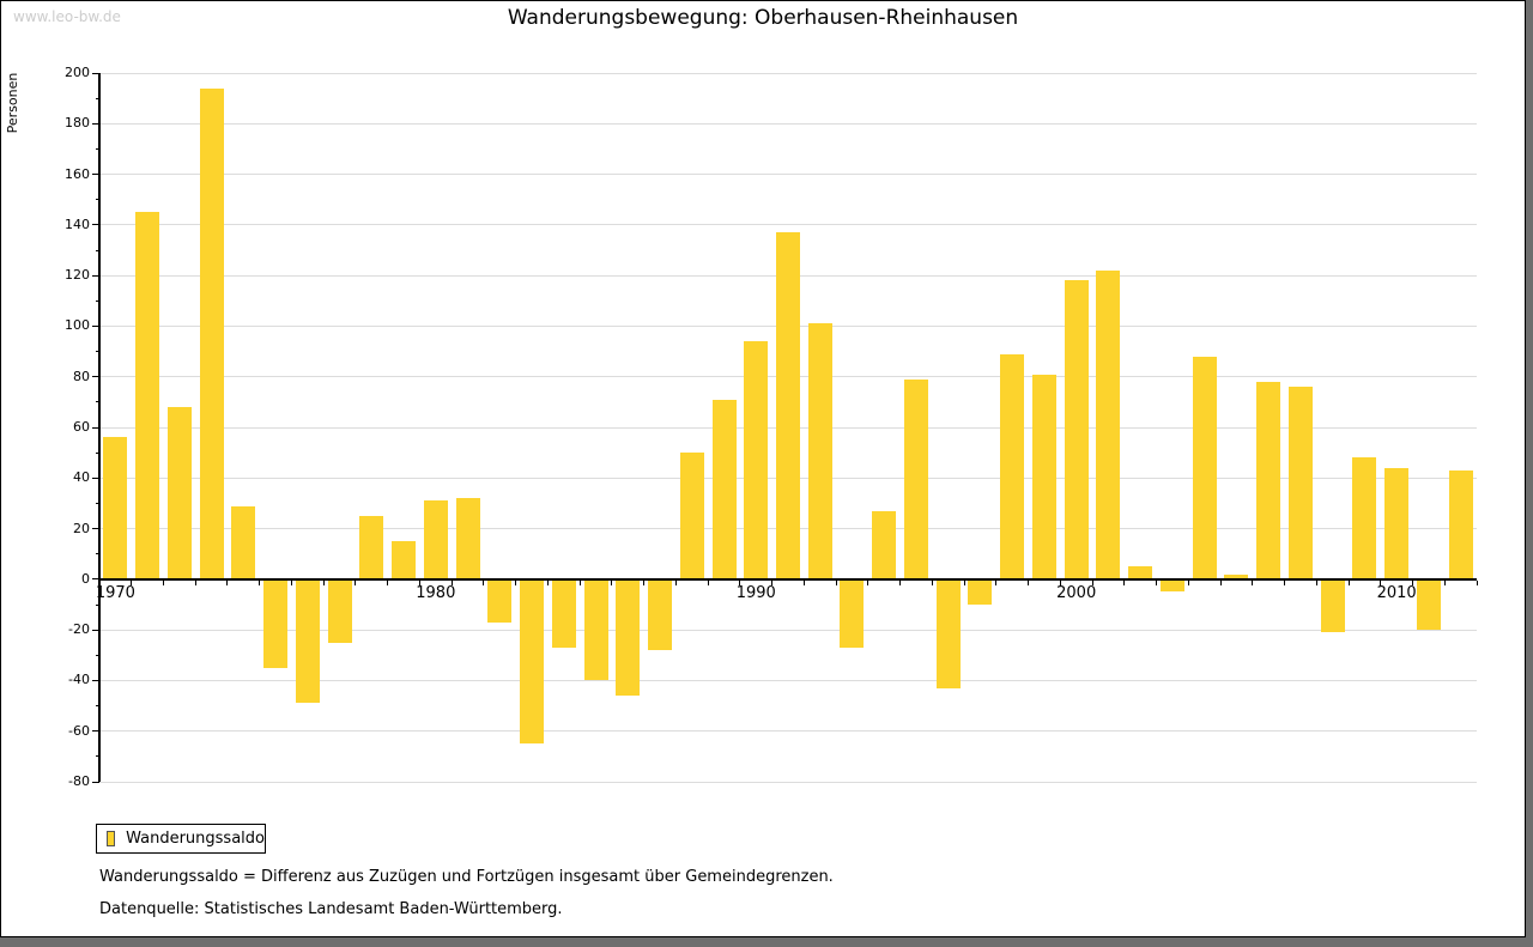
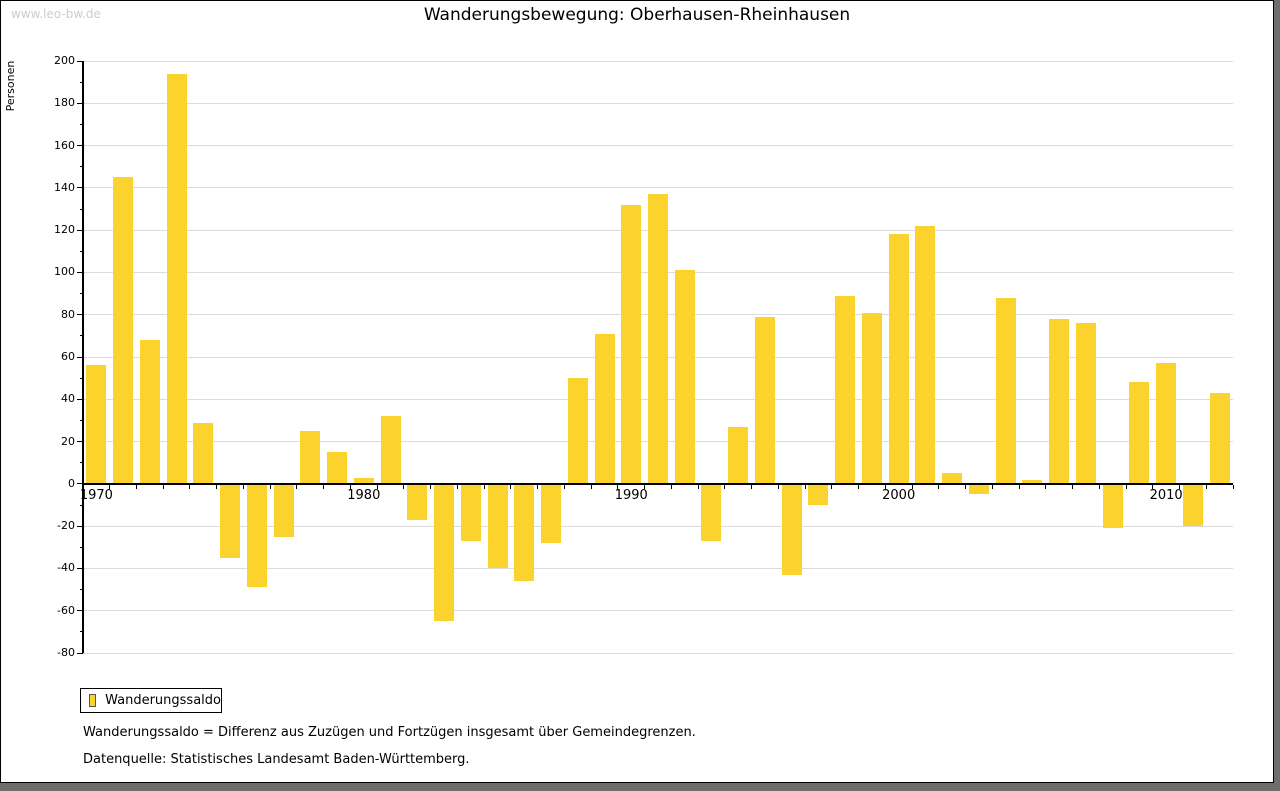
1980: 31 -> 3
1990: 94 -> 132
2010: 44 -> 57
